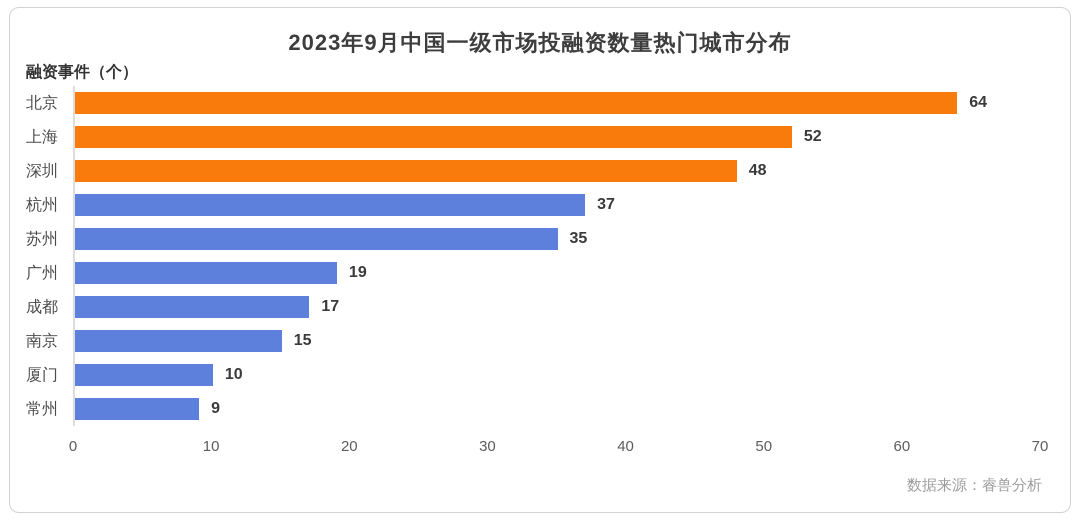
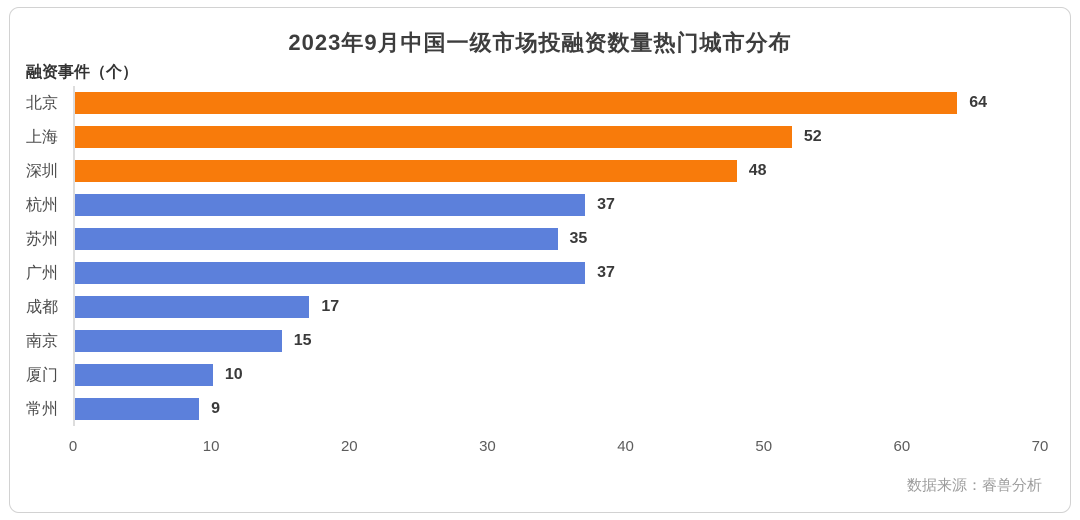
广州: 19 -> 37
